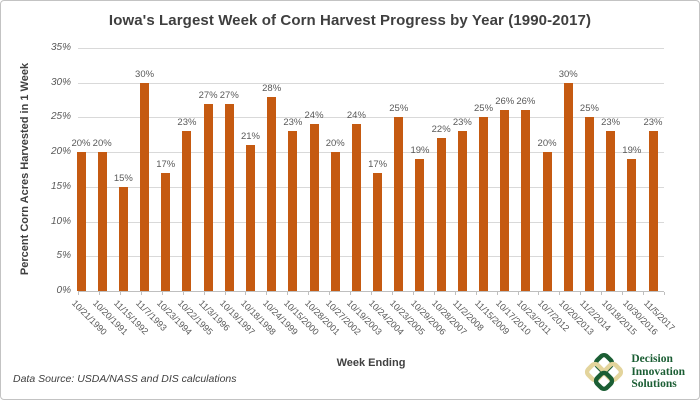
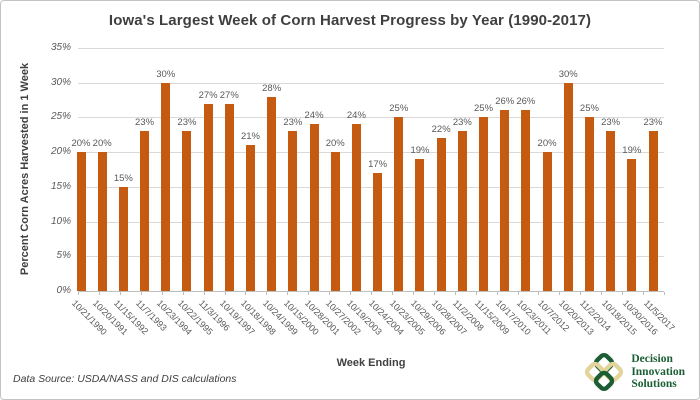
11/7/1993: 30% -> 23%
10/23/1994: 17% -> 30%
